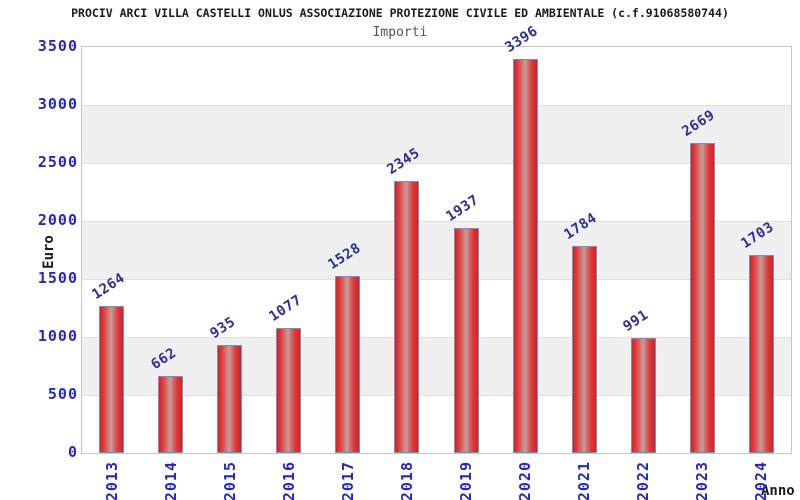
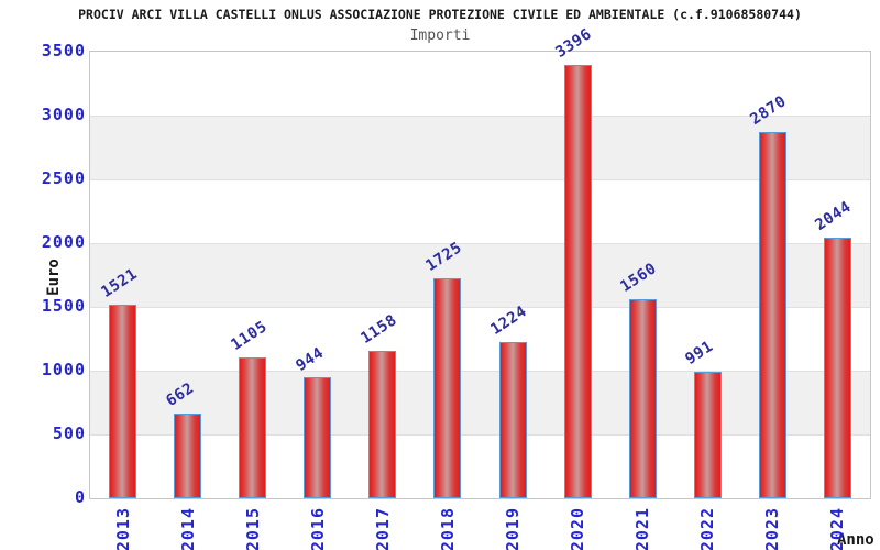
2013: 1264 -> 1521
2015: 935 -> 1105
2016: 1077 -> 944
2017: 1528 -> 1158
2018: 2345 -> 1725
2019: 1937 -> 1224
2021: 1784 -> 1560
2023: 2669 -> 2870
2024: 1703 -> 2044
